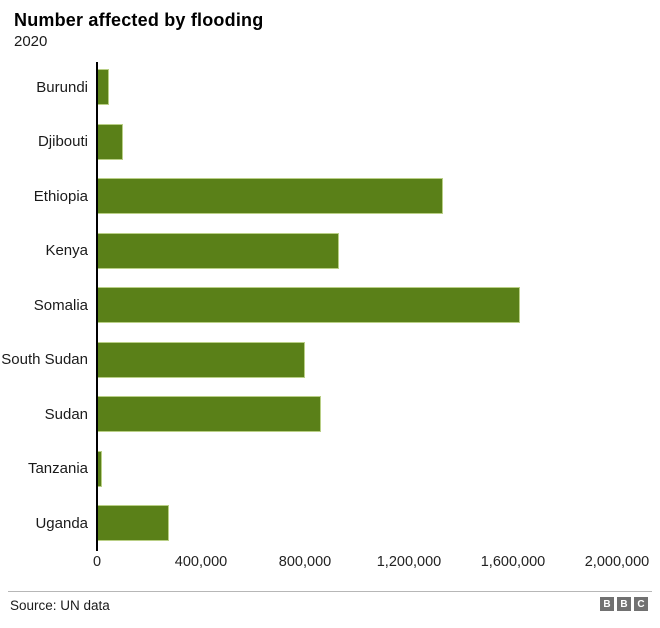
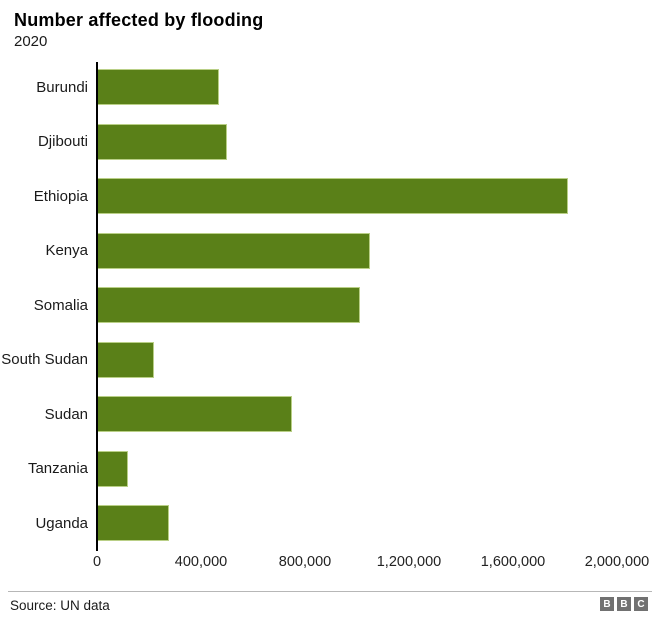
Burundi: 40000 -> 470000
Djibouti: 100000 -> 500000
Ethiopia: 1330000 -> 1810000
Kenya: 930000 -> 1050000
Somalia: 1620000 -> 1010000
South Sudan: 800000 -> 220000
Sudan: 860000 -> 750000
Tanzania: 20000 -> 120000
